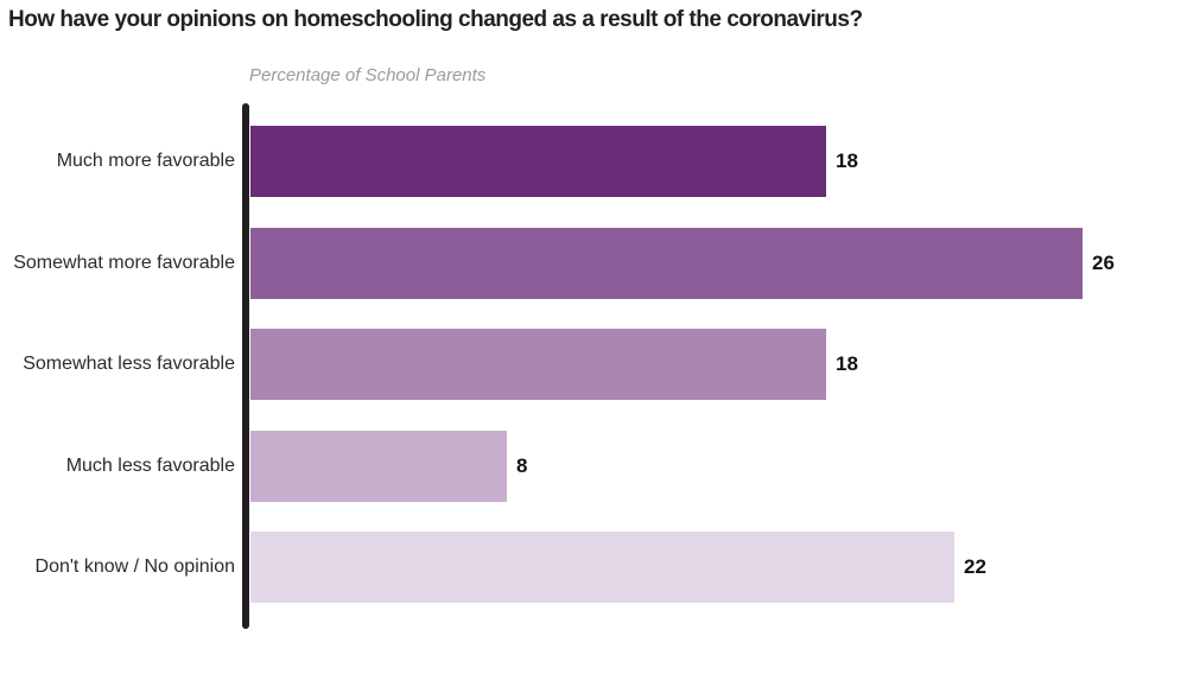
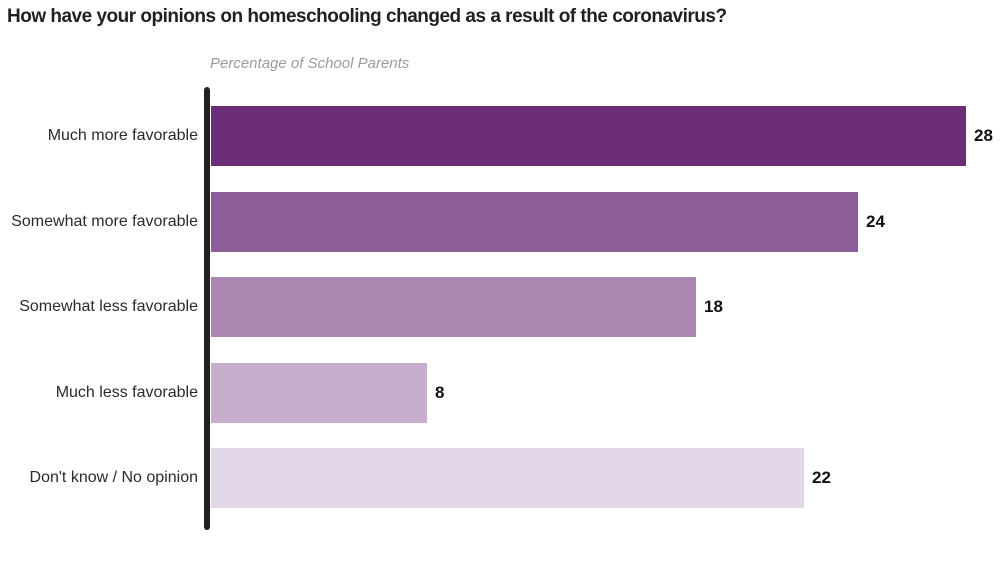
Much more favorable: 18 -> 28
Somewhat more favorable: 26 -> 24
